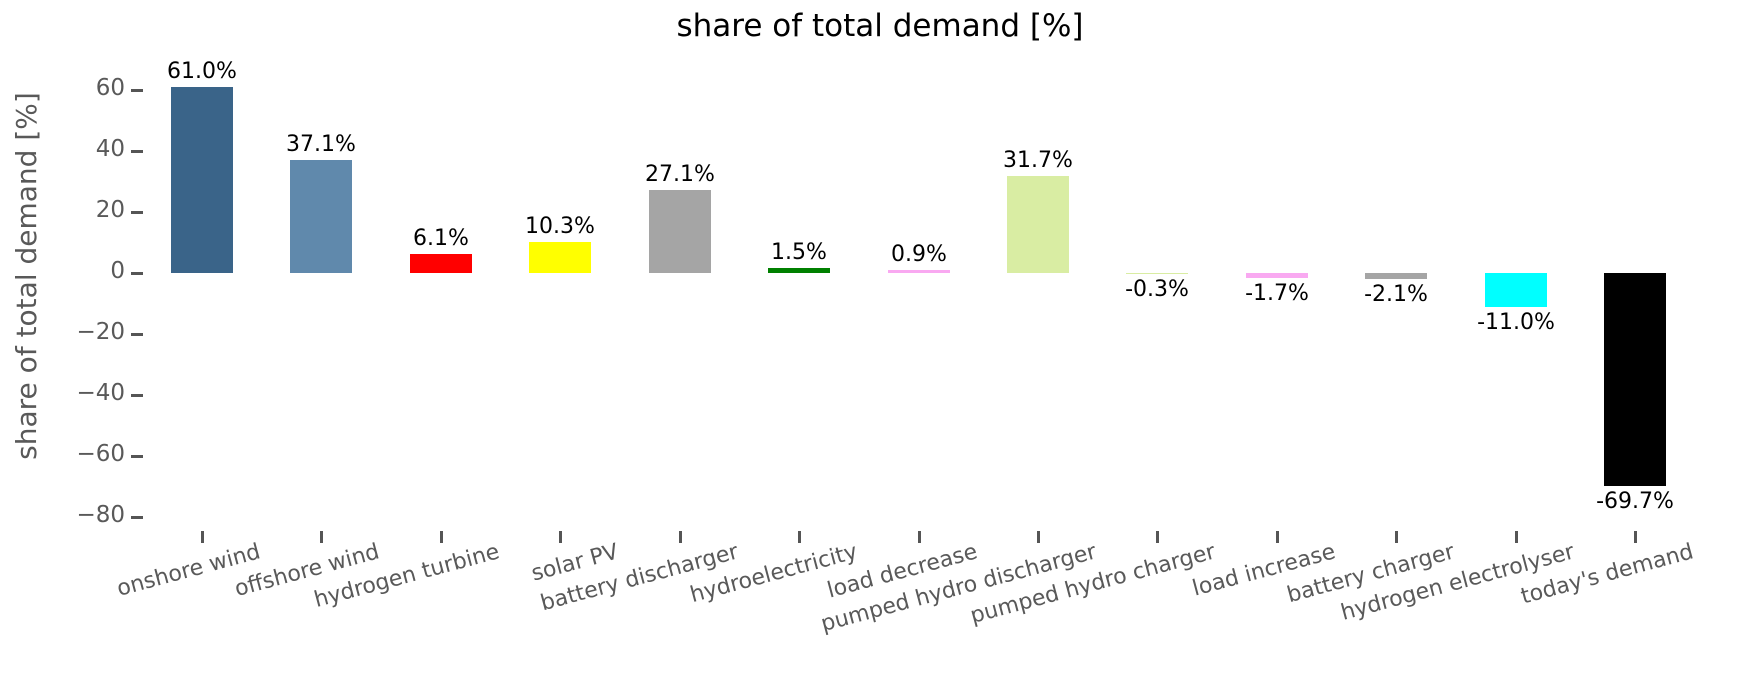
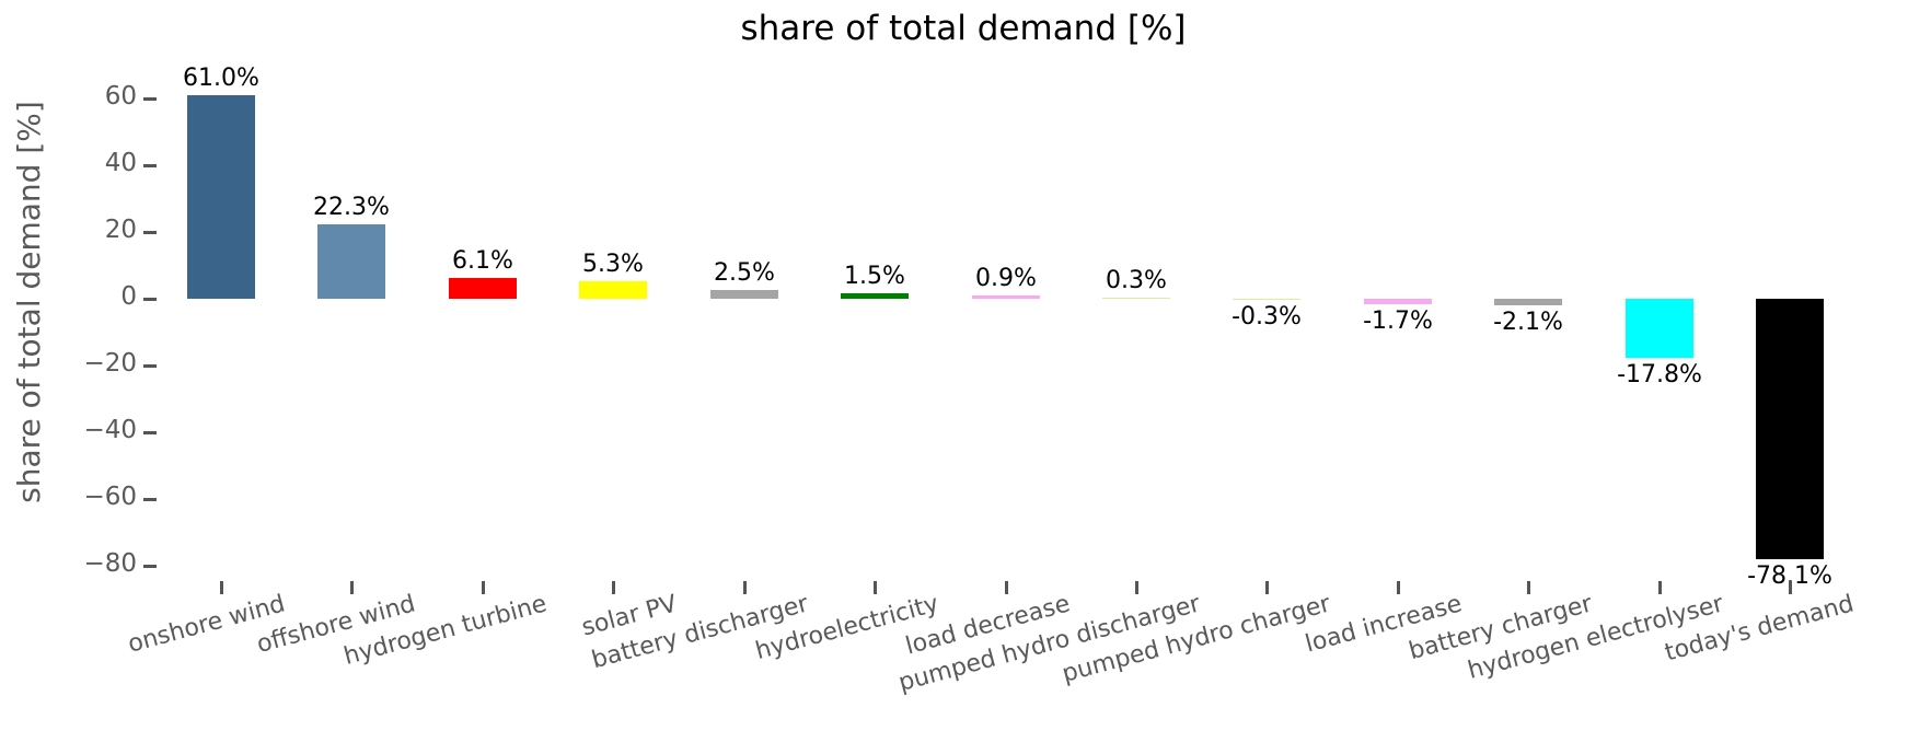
offshore wind: 37.1% -> 22.3%
solar PV: 10.3% -> 5.3%
battery discharger: 27.1% -> 2.5%
pumped hydro discharger: 31.7% -> 0.3%
hydrogen electrolyser: -11.0% -> -17.8%
today's demand: -69.7% -> -78.1%
